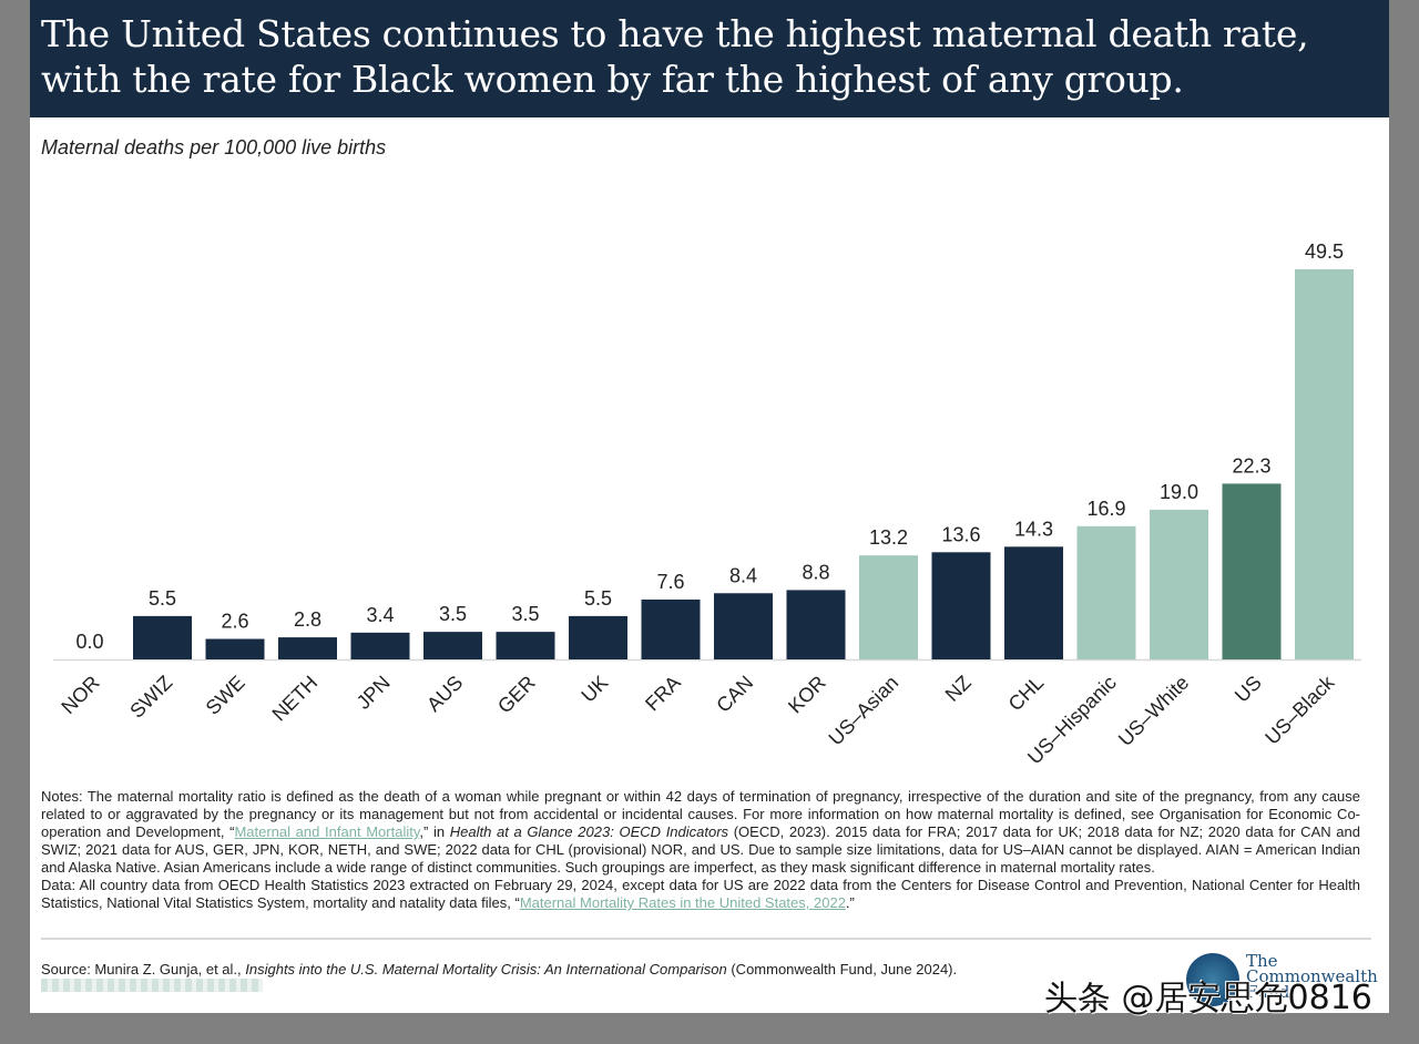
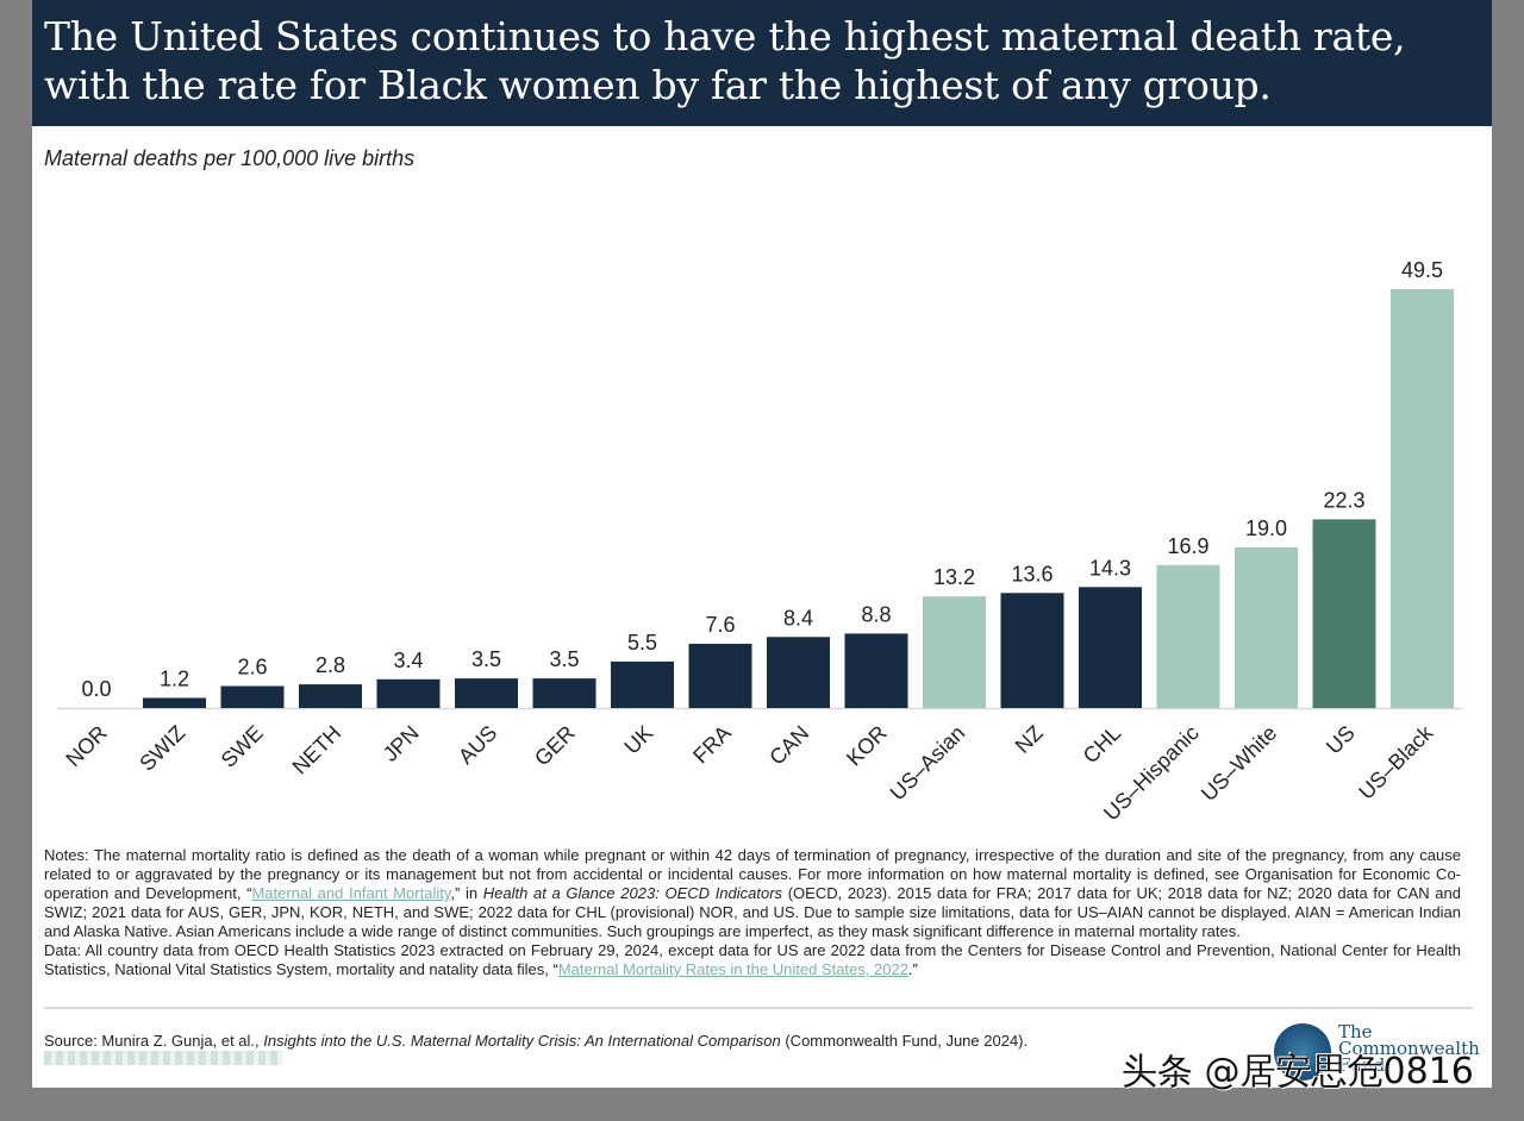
SWIZ: 5.5 -> 1.2
